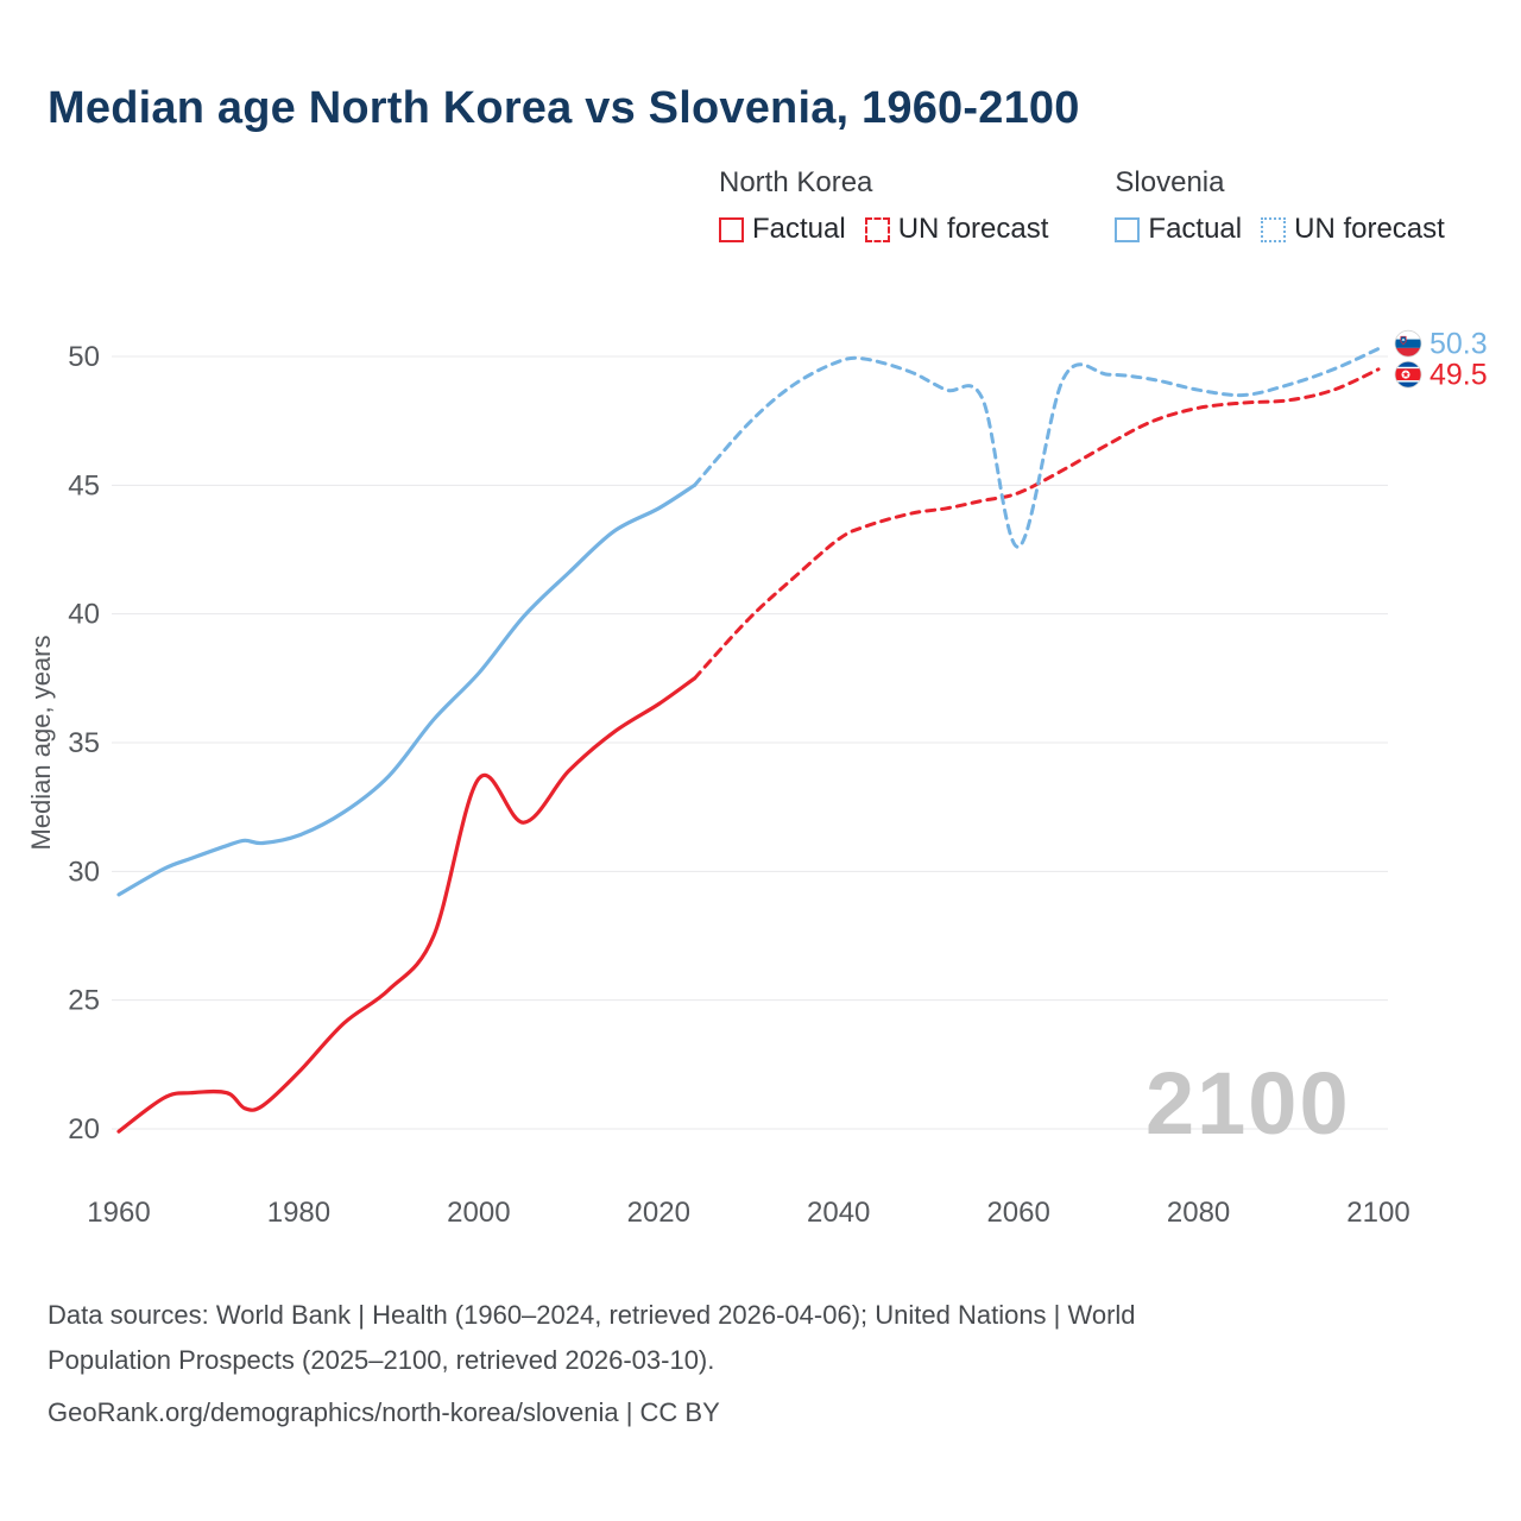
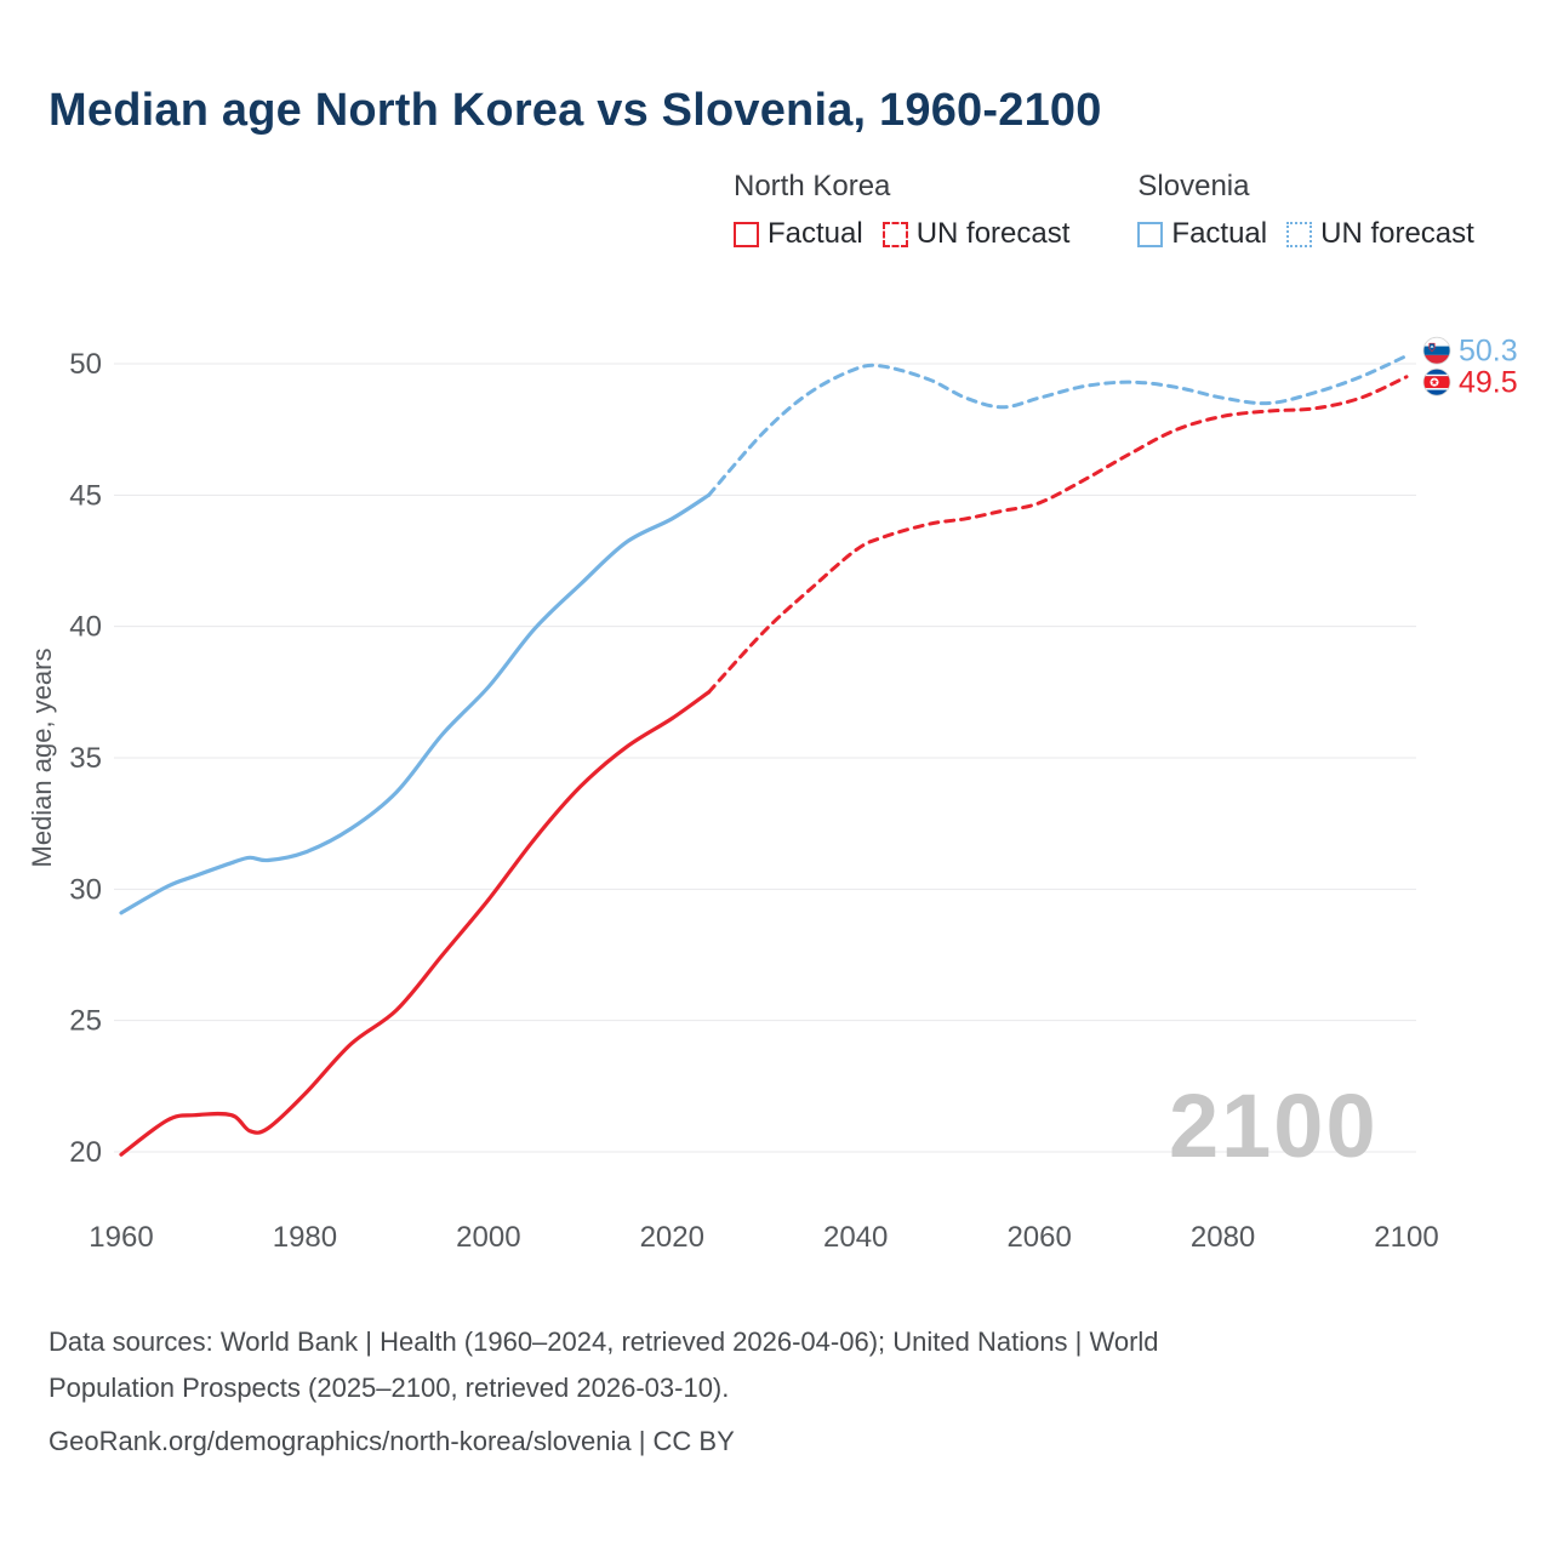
North Korea/2000: 33.6 -> 29.6
Slovenia/2060: 42.6 -> 48.7
